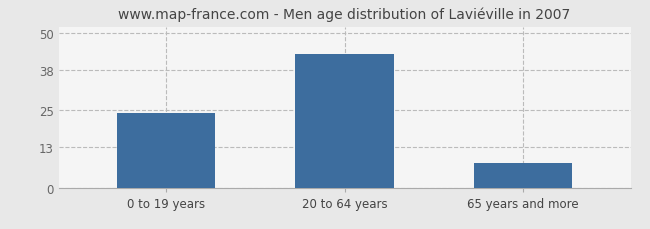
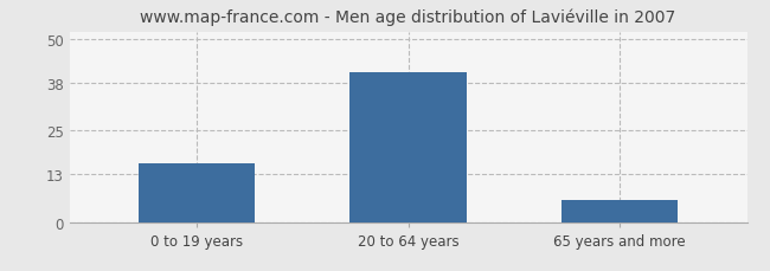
0 to 19 years: 24 -> 16
20 to 64 years: 43 -> 41
65 years and more: 8 -> 6
